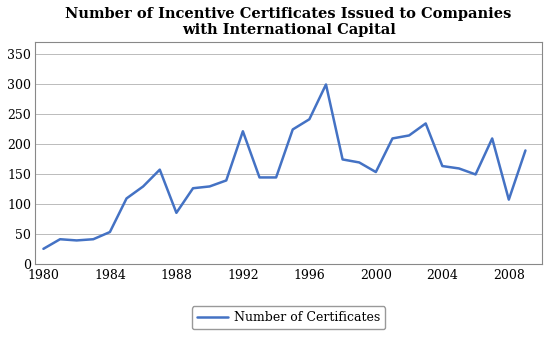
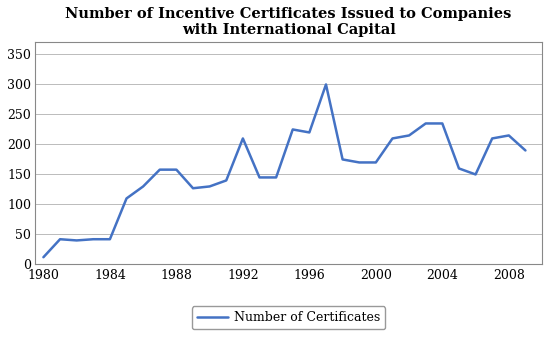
1980: 26 -> 12
1984: 54 -> 42
1988: 86 -> 158
1992: 222 -> 210
1996: 242 -> 220
2000: 154 -> 170
2004: 164 -> 235
2008: 108 -> 215
